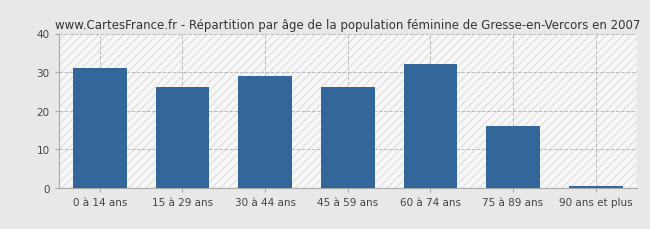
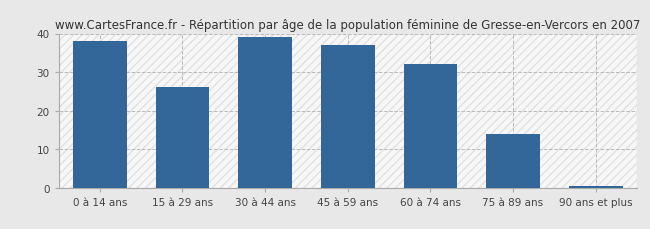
0 à 14 ans: 31.0 -> 38.0
30 à 44 ans: 29.0 -> 39.0
45 à 59 ans: 26.0 -> 37.0
75 à 89 ans: 16.0 -> 14.0
